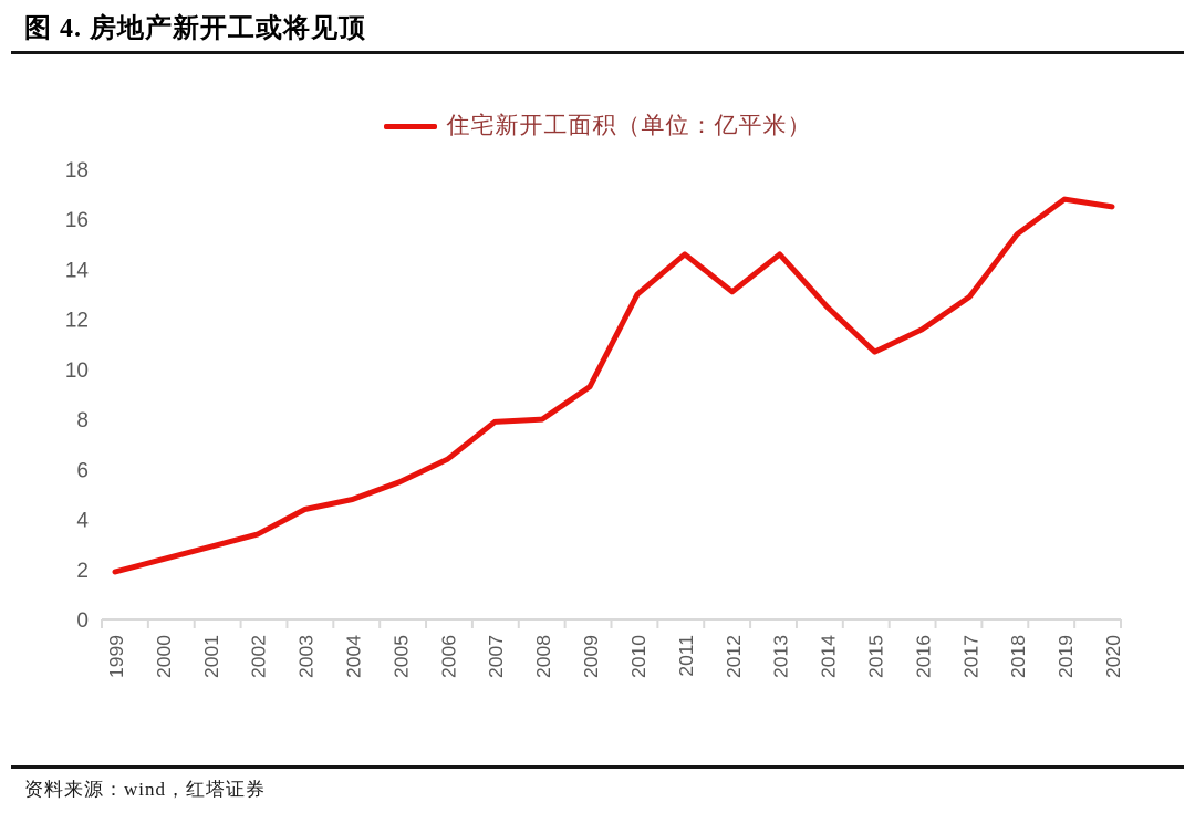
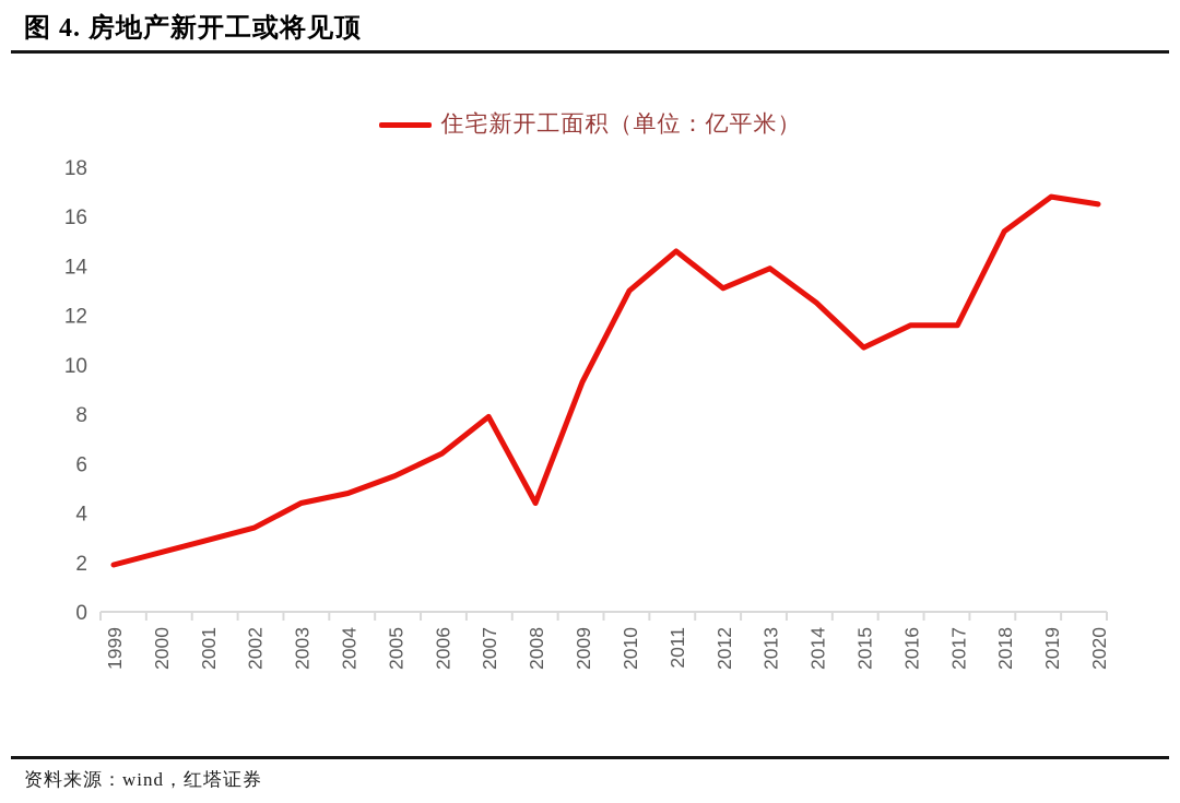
2008: 8.0 -> 4.4
2013: 14.6 -> 13.9
2017: 12.9 -> 11.6
